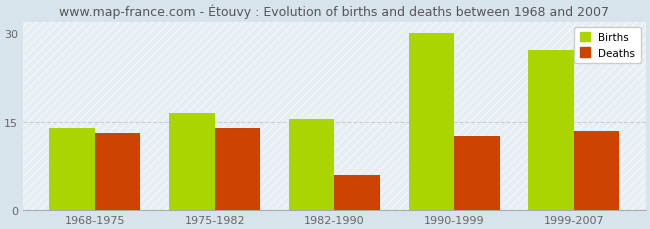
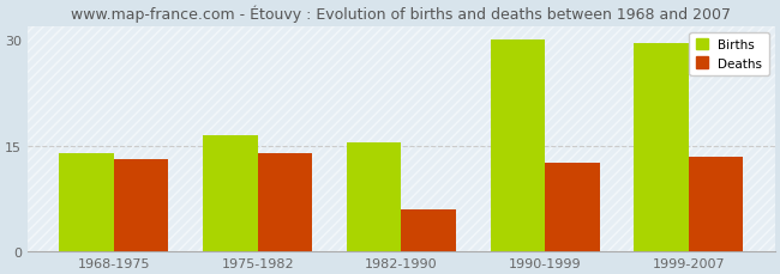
Births/1999-2007: 27.2 -> 29.5
